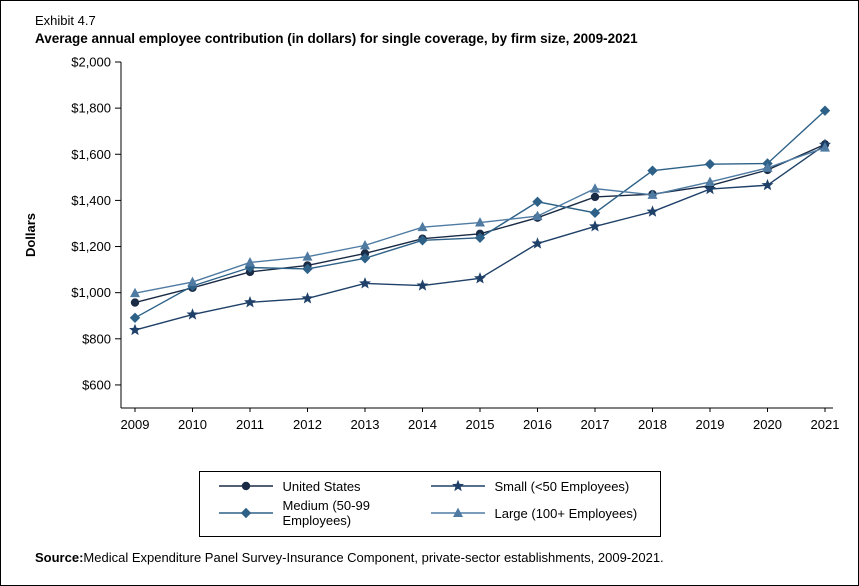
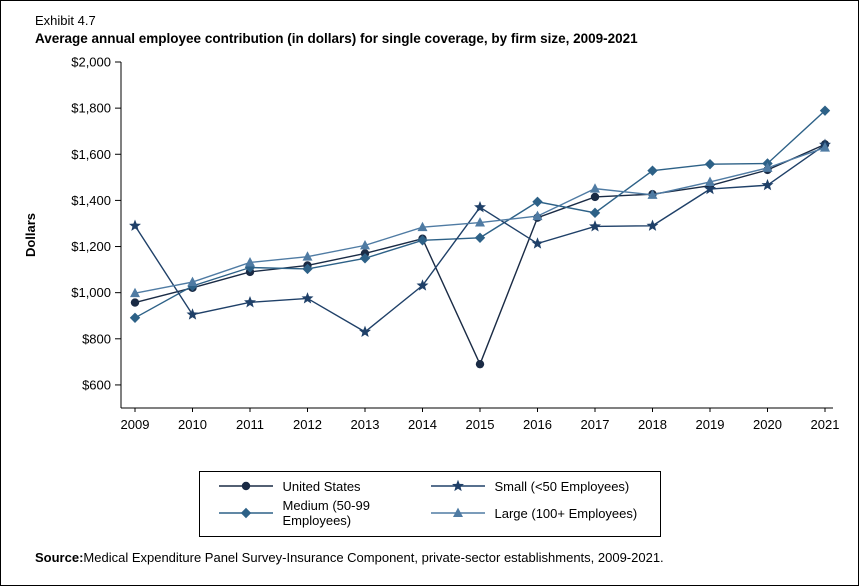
Small (<50 Employees)/2009: $840 -> $1290
Small (<50 Employees)/2013: $1040 -> $830
United States/2015: $1260 -> $690
Small (<50 Employees)/2015: $1060 -> $1370
Small (<50 Employees)/2018: $1350 -> $1290
